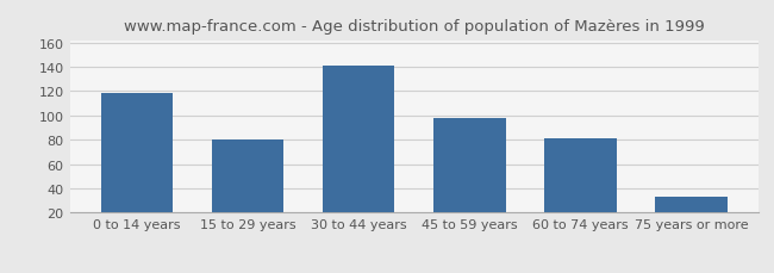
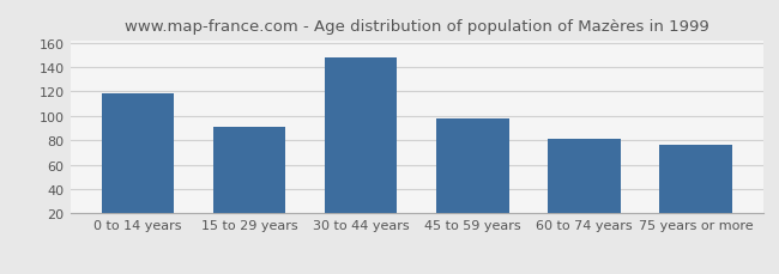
15 to 29 years: 80 -> 91
30 to 44 years: 141 -> 148
75 years or more: 33 -> 76
